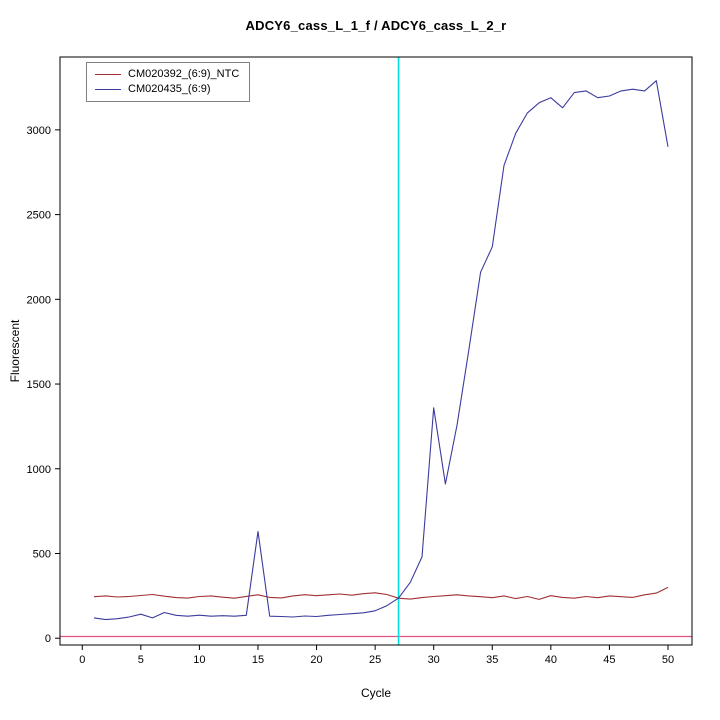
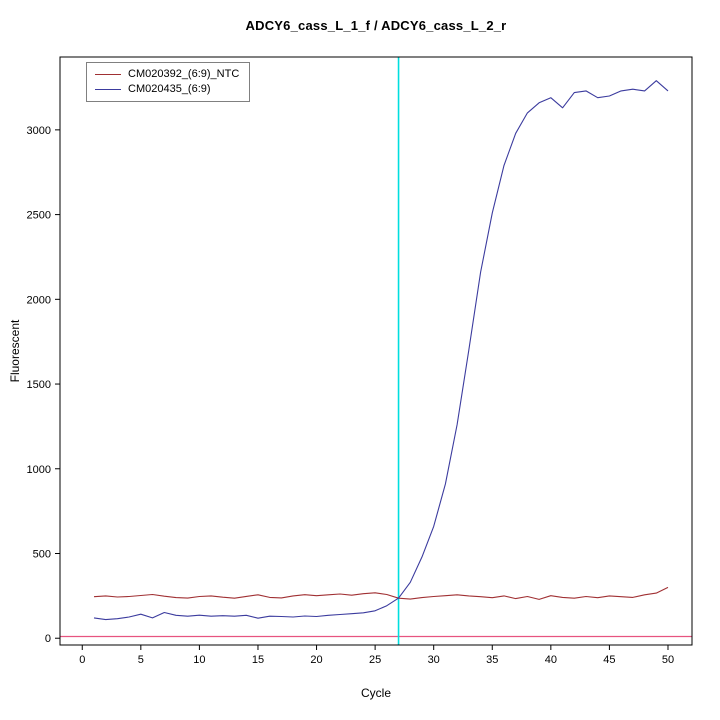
CM020435_(6:9)/15: 630 -> 120
CM020435_(6:9)/30: 1360 -> 660
CM020435_(6:9)/35: 2310 -> 2510
CM020435_(6:9)/50: 2900 -> 3230
